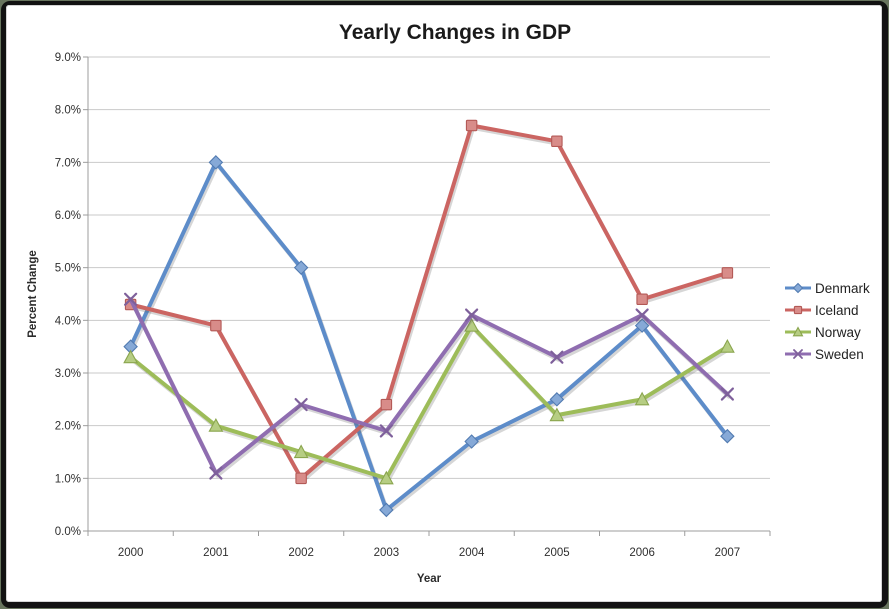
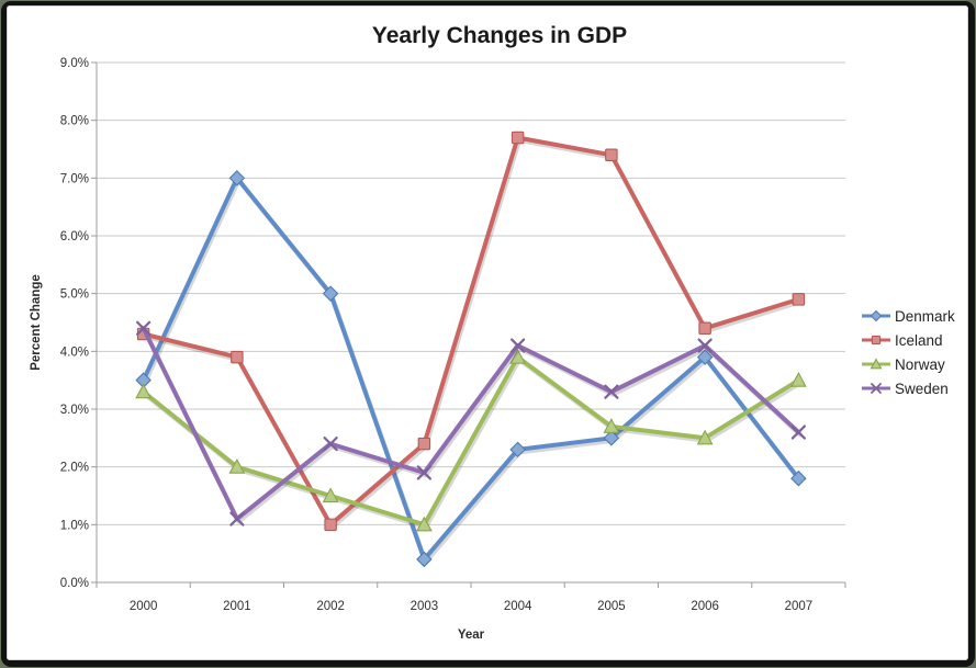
Denmark/2004: 1.7% -> 2.3%
Norway/2005: 2.2% -> 2.7%
